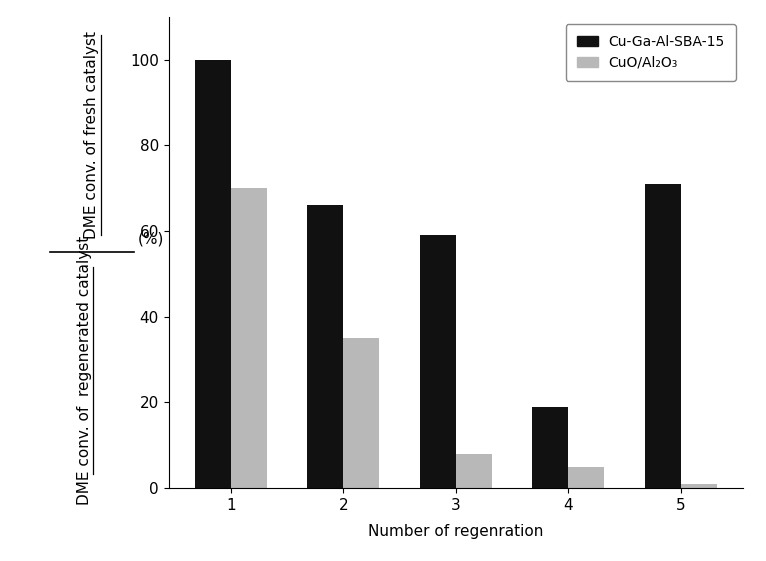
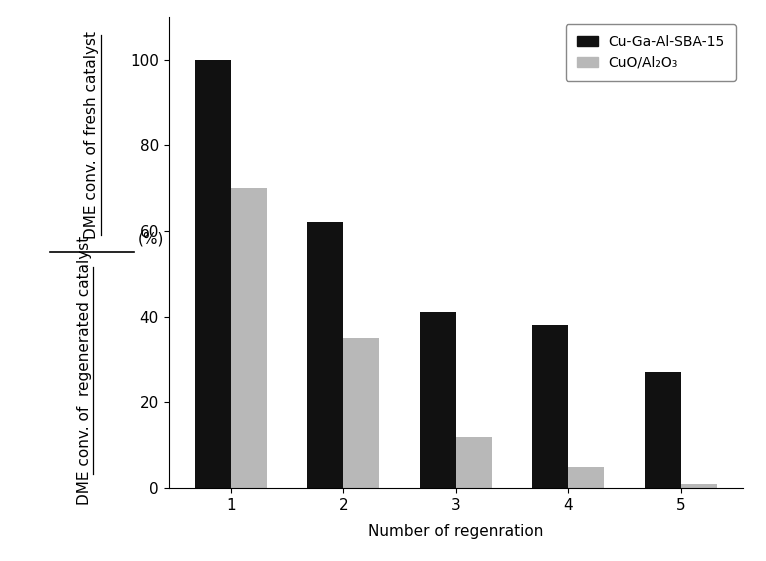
Cu-Ga-Al-SBA-15/2: 66 -> 62
Cu-Ga-Al-SBA-15/3: 59 -> 41
CuO/Al₂O₃/3: 8 -> 12
Cu-Ga-Al-SBA-15/4: 19 -> 38
Cu-Ga-Al-SBA-15/5: 71 -> 27
